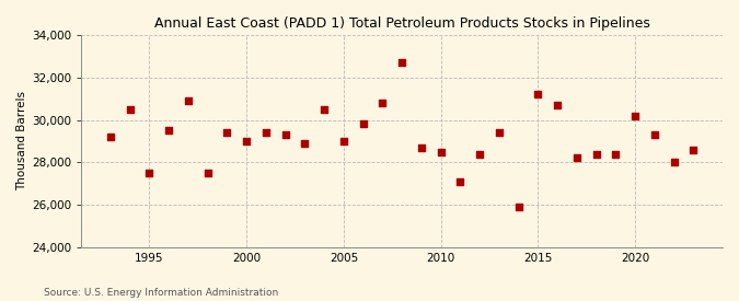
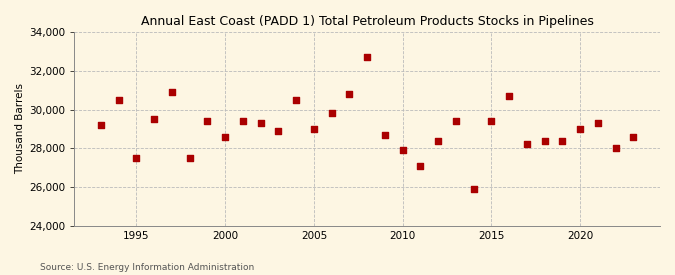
2000: 29,000 -> 28,600
2010: 28,500 -> 27,900
2015: 31,200 -> 29,400
2020: 30,200 -> 29,000
